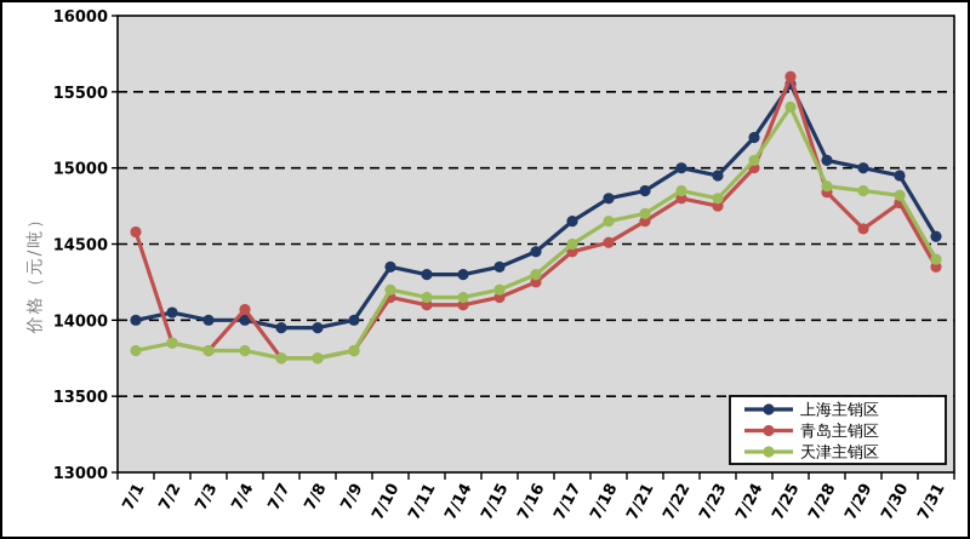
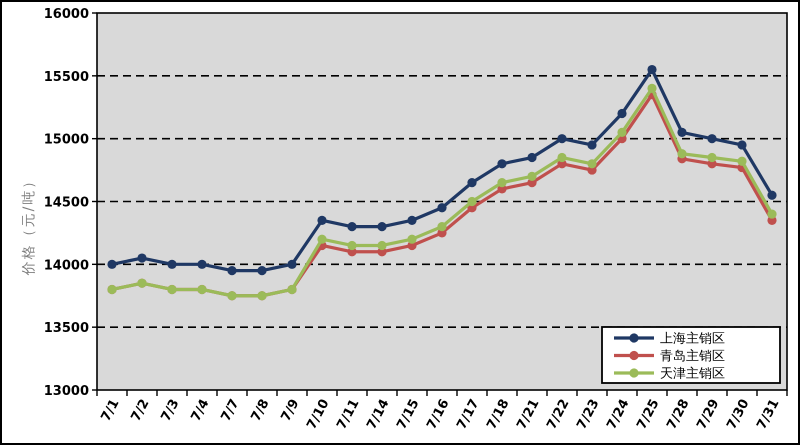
青岛主销区/7/1: 14580 -> 13800
青岛主销区/7/4: 14070 -> 13800
青岛主销区/7/18: 14510 -> 14600
青岛主销区/7/25: 15600 -> 15350
青岛主销区/7/29: 14600 -> 14800
